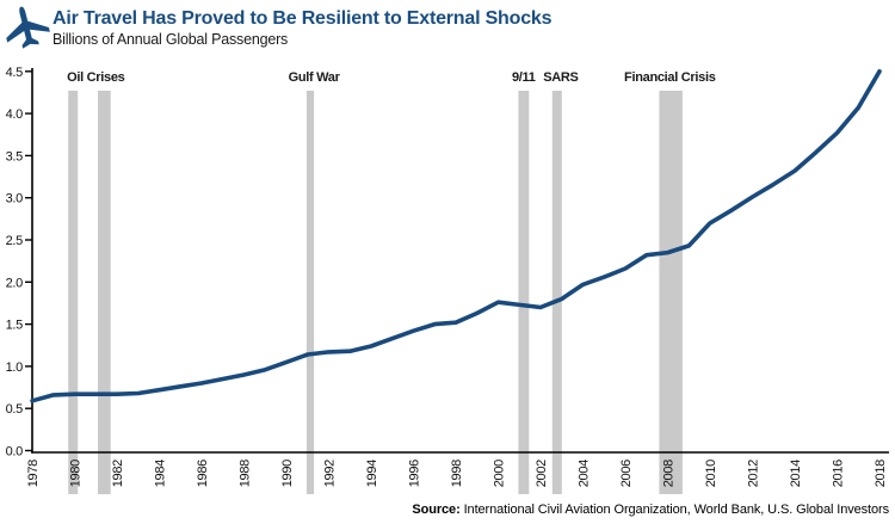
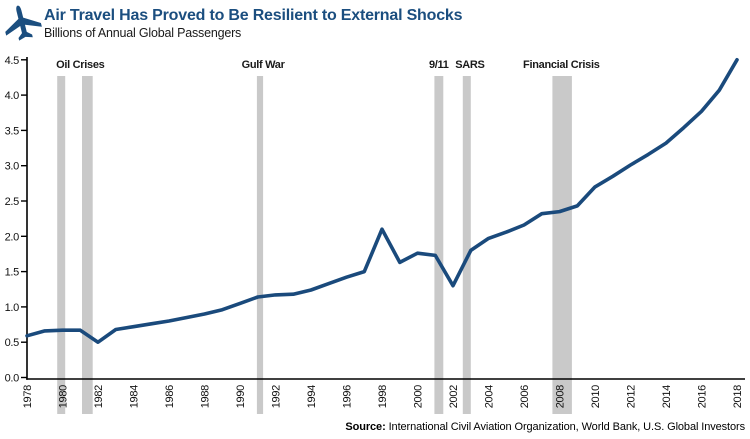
1982: 0.7 -> 0.5
1998: 1.5 -> 2.1
2002: 1.7 -> 1.3
